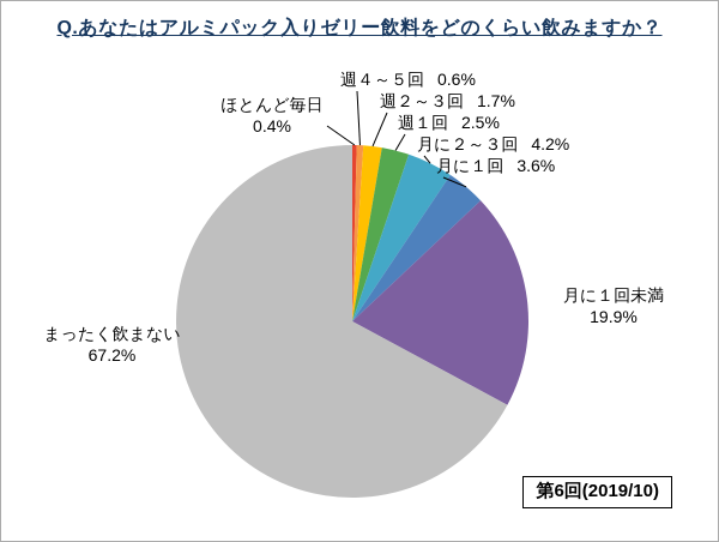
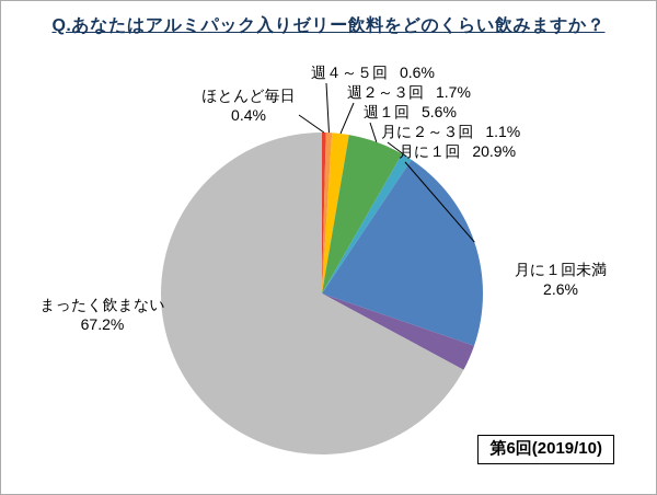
週１回: 2.5% -> 5.6%
月に２～３回: 4.2% -> 1.1%
月に１回: 3.6% -> 20.9%
月に１回未満: 19.9% -> 2.6%
